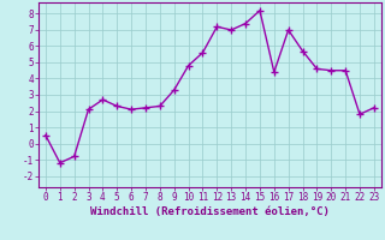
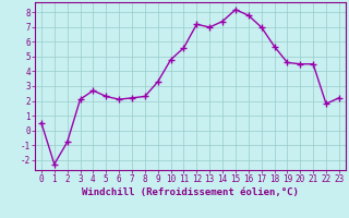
1: -1.2 -> -2.3
16: 4.4 -> 7.8
